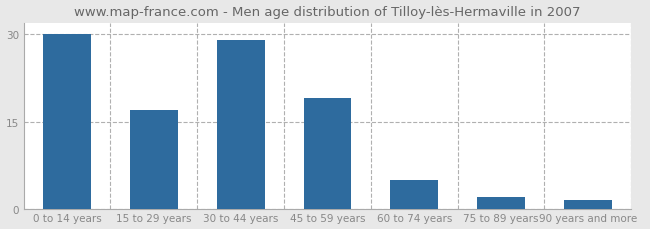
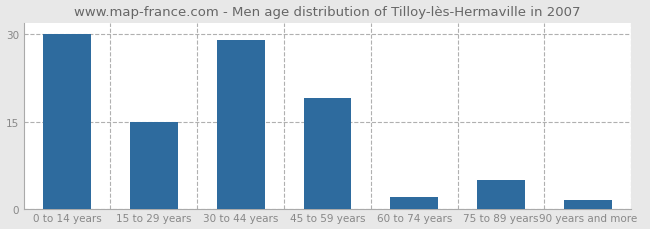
15 to 29 years: 17.0 -> 15.0
60 to 74 years: 5.0 -> 2.0
75 to 89 years: 2.0 -> 5.0
